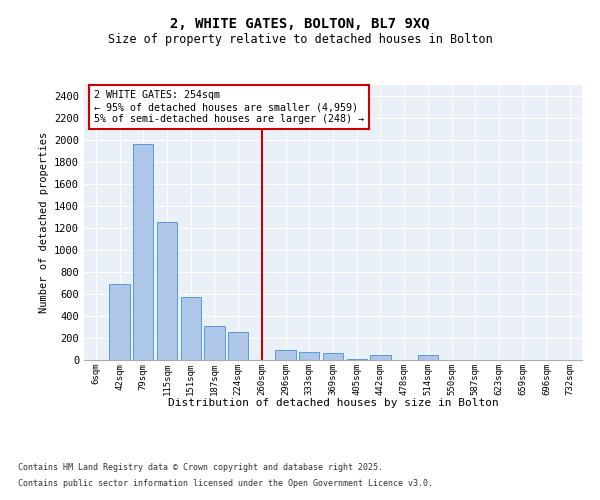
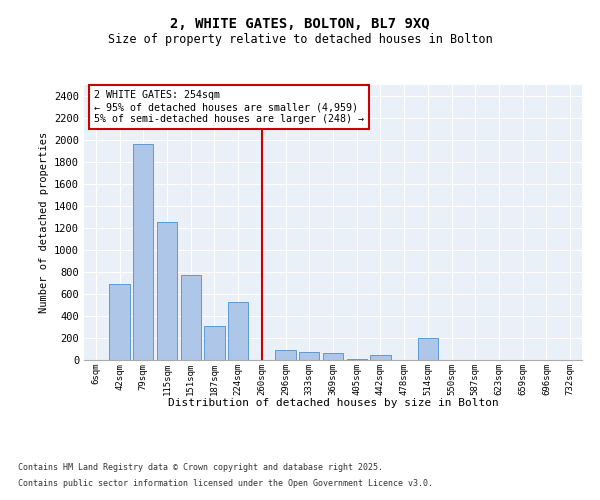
151sqm: 570 -> 770
224sqm: 260 -> 530
514sqm: 40 -> 200
